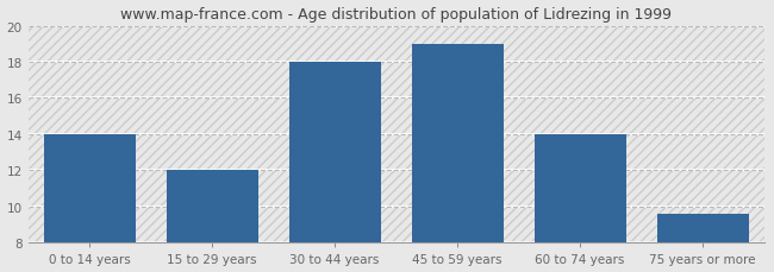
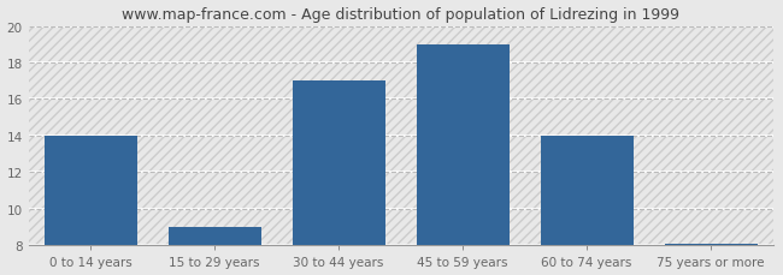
15 to 29 years: 12.0 -> 9.0
30 to 44 years: 18.0 -> 17.0
75 years or more: 9.6 -> 8.1
